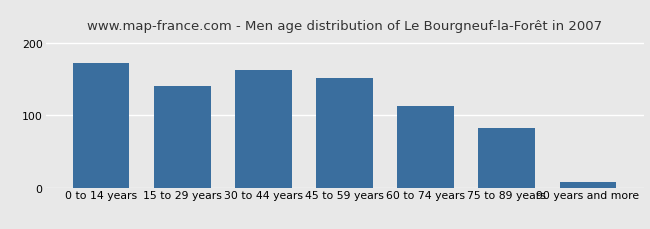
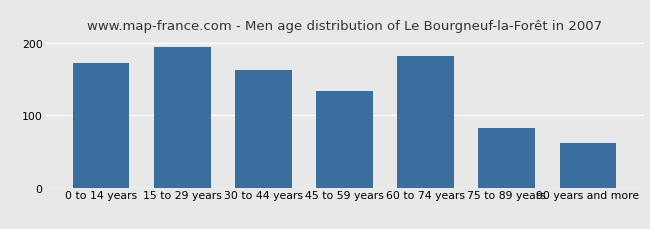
15 to 29 years: 140 -> 194
45 to 59 years: 152 -> 134
60 to 74 years: 113 -> 182
90 years and more: 8 -> 62
